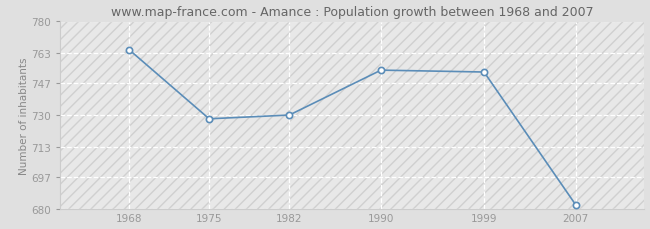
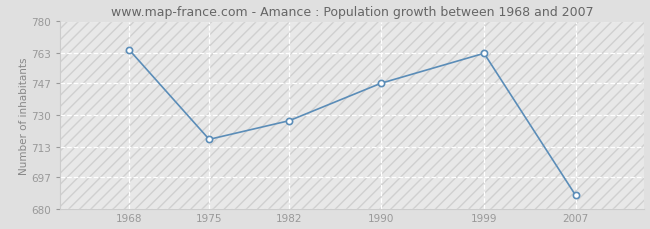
1975: 728 -> 717
1982: 730 -> 727
1990: 754 -> 747
1999: 753 -> 763
2007: 682 -> 687
